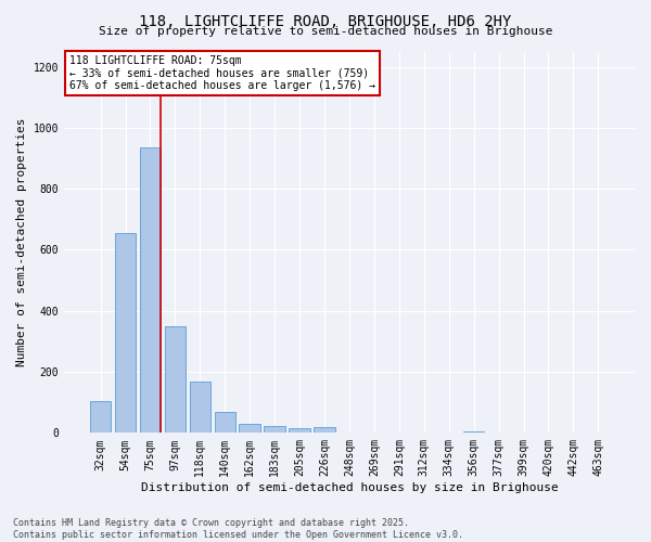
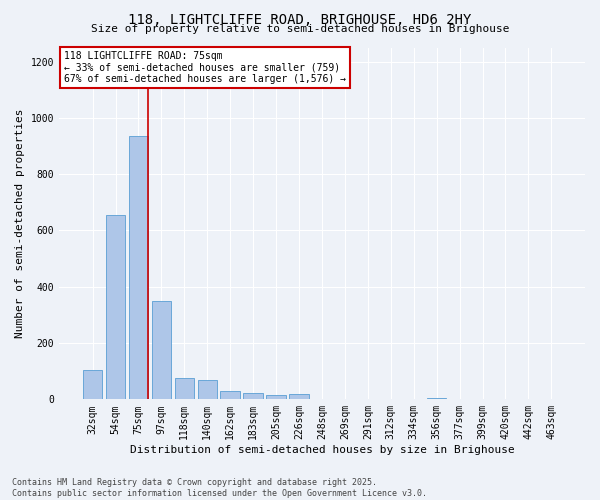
118sqm: 168 -> 75
